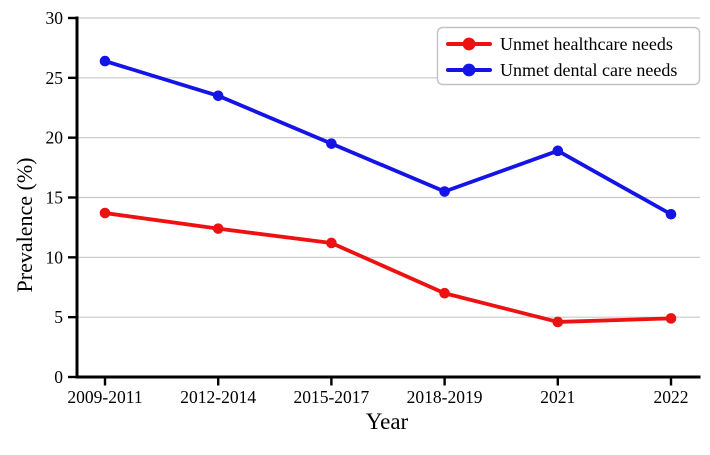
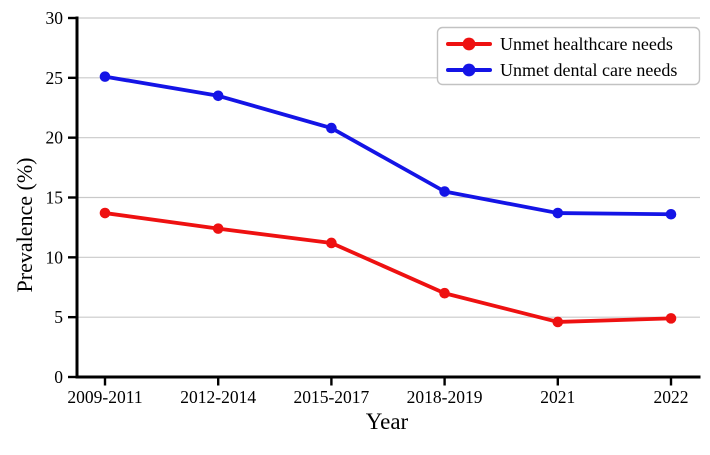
Unmet dental care needs/2009-2011: 26.4 -> 25.1
Unmet dental care needs/2015-2017: 19.5 -> 20.8
Unmet dental care needs/2021: 18.9 -> 13.7
